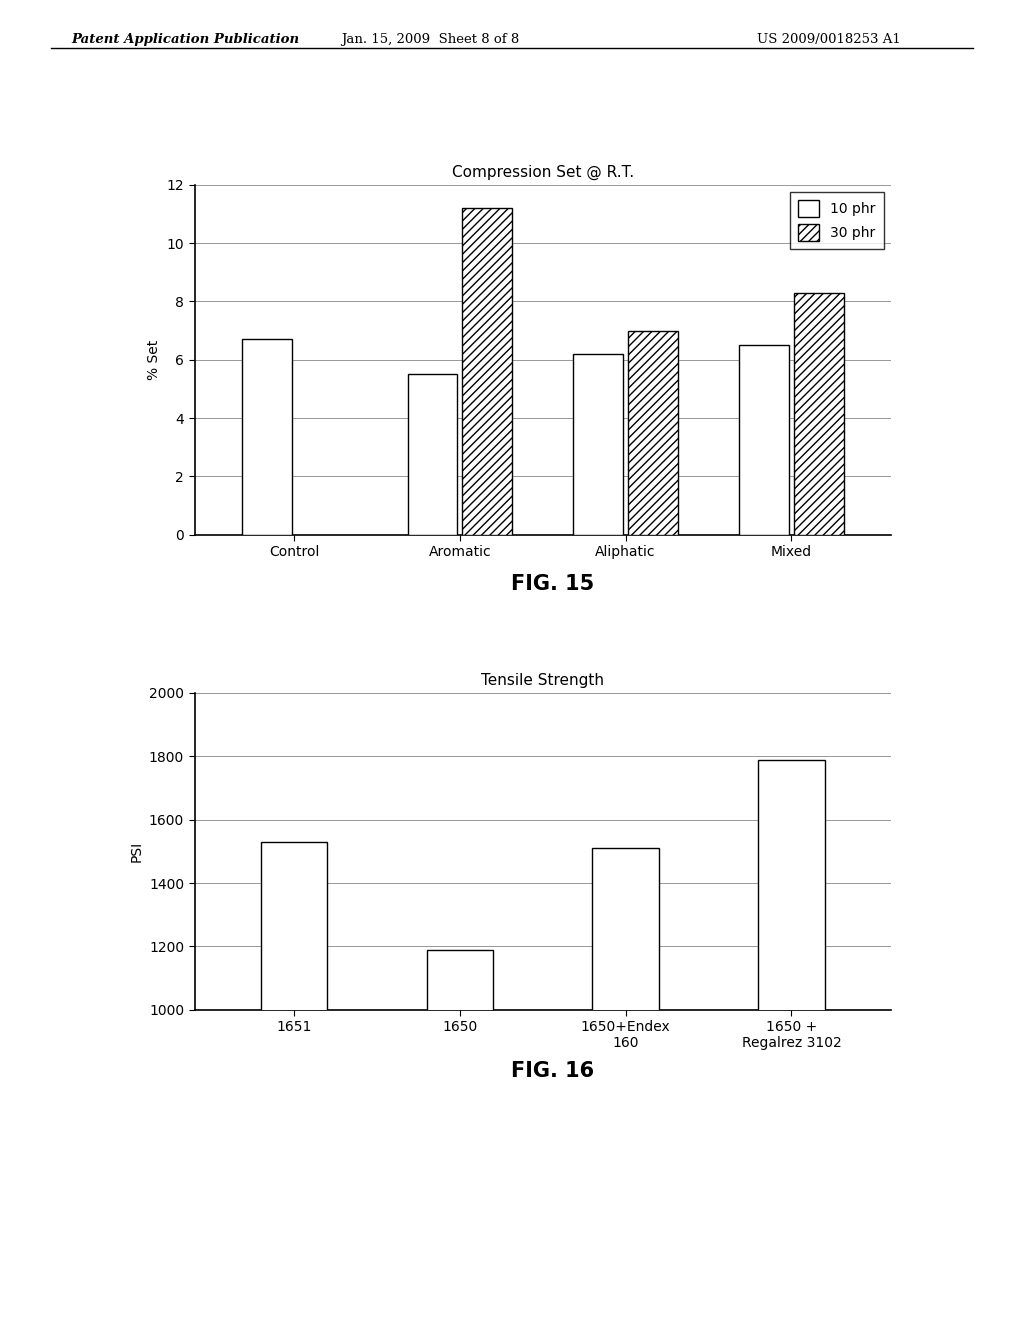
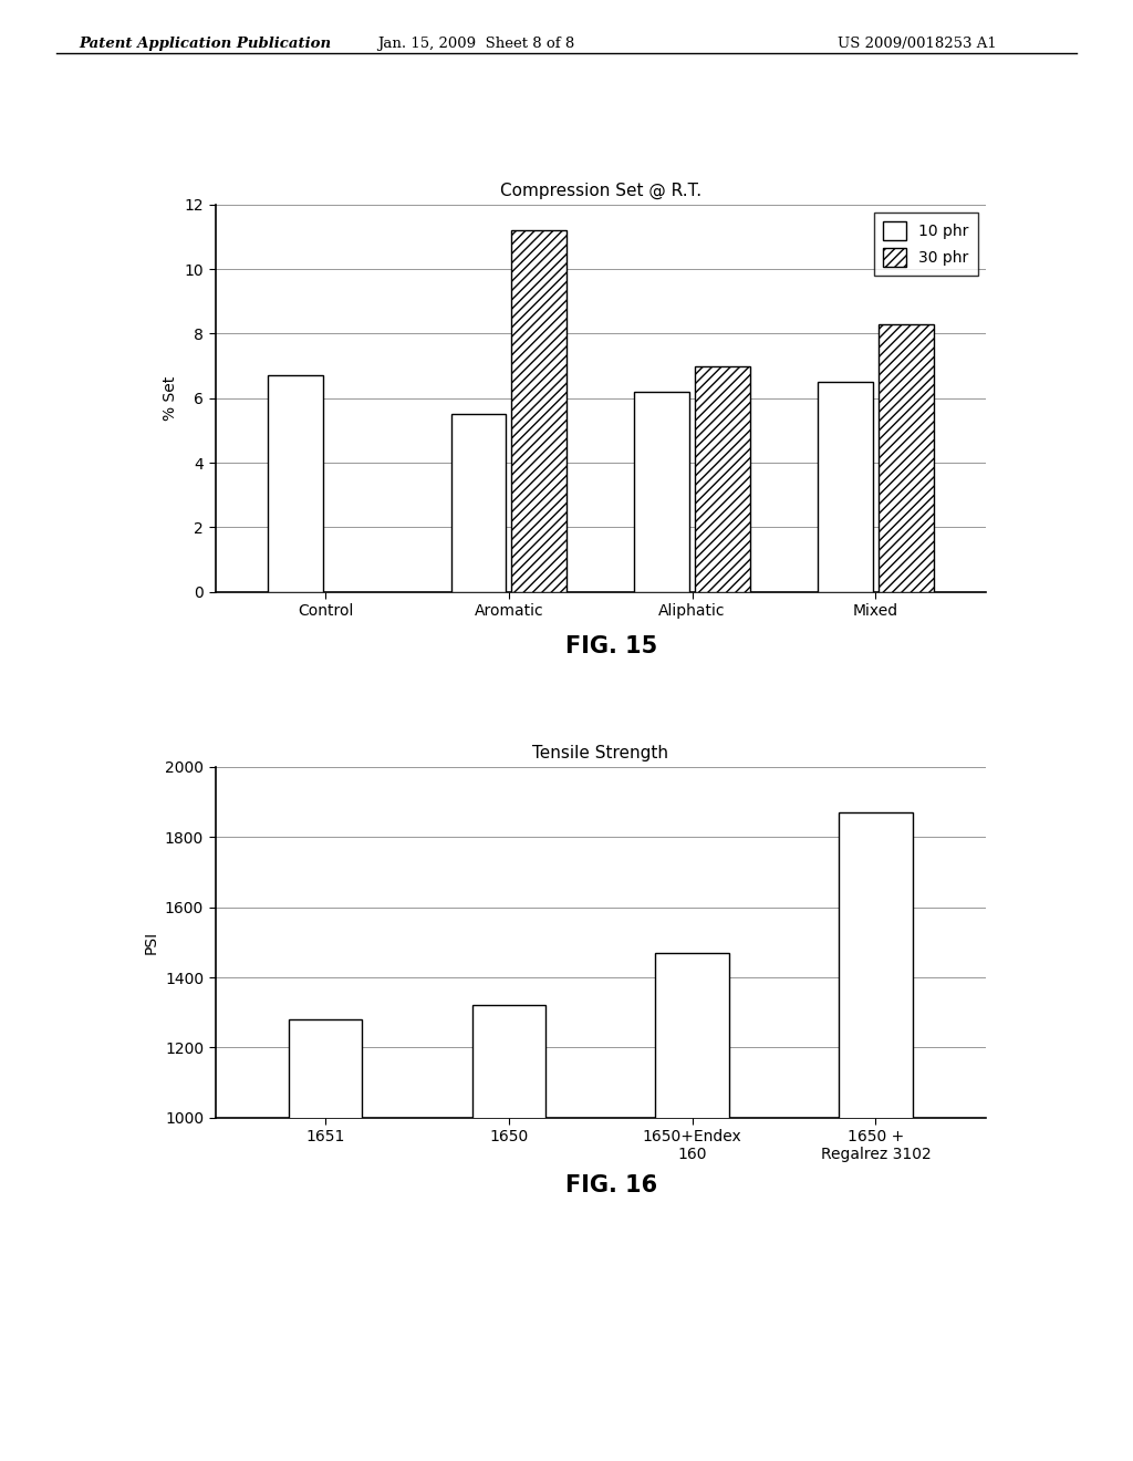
Tensile Strength/1651: 1530 -> 1280
Tensile Strength/1650: 1190 -> 1320
Tensile Strength/1650+Endex 160: 1510 -> 1470
Tensile Strength/1650 + Regalrez 3102: 1790 -> 1870
